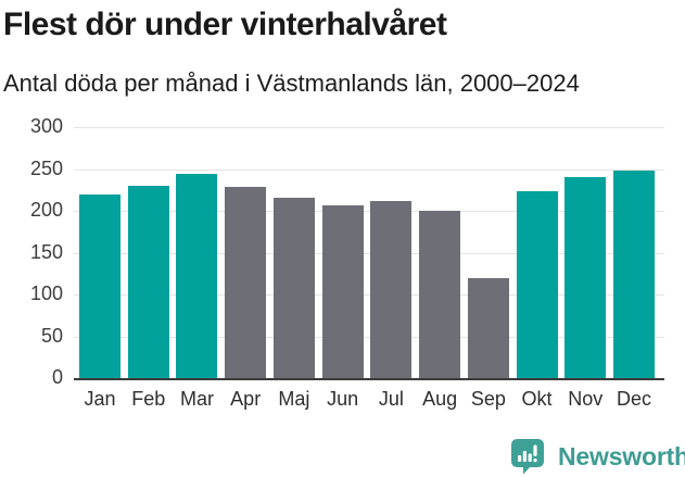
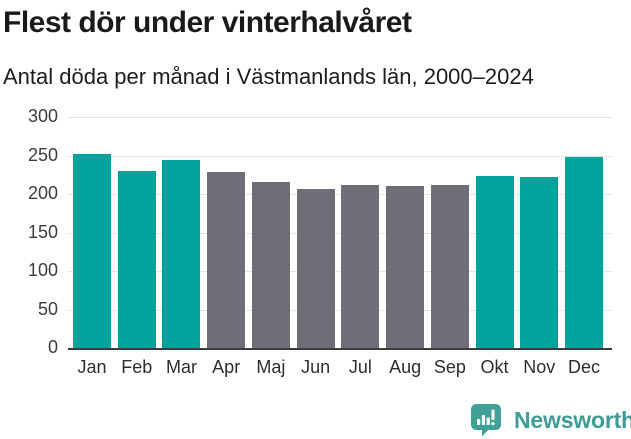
Jan: 220 -> 250
Aug: 200 -> 210
Sep: 120 -> 210
Nov: 240 -> 220
